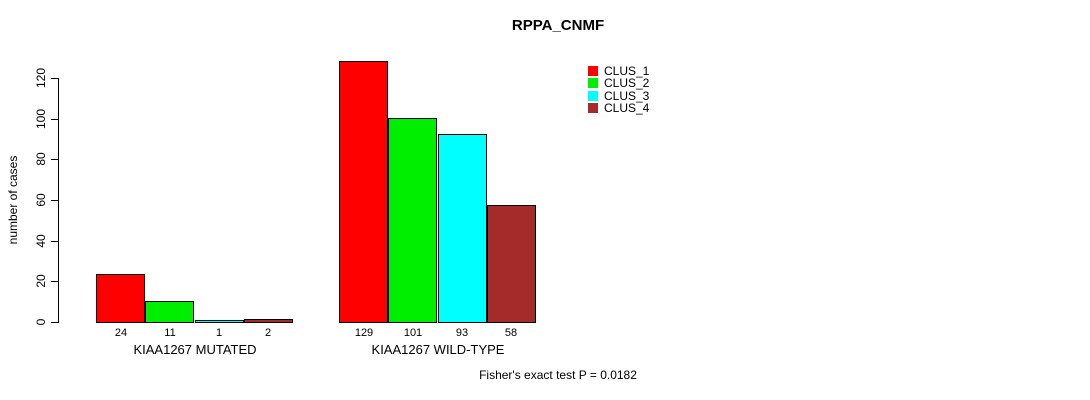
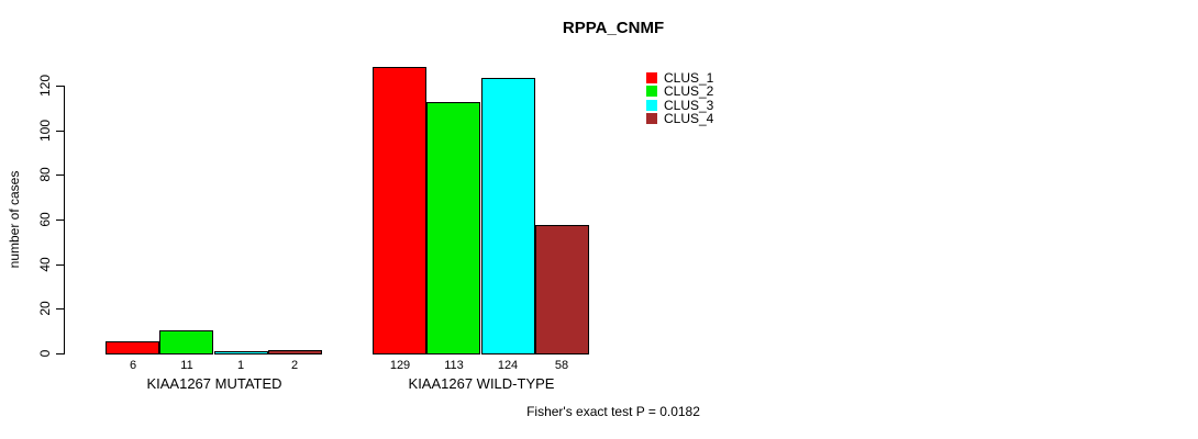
CLUS_1/KIAA1267 MUTATED: 24 -> 6
CLUS_2/KIAA1267 WILD-TYPE: 101 -> 113
CLUS_3/KIAA1267 WILD-TYPE: 93 -> 124
